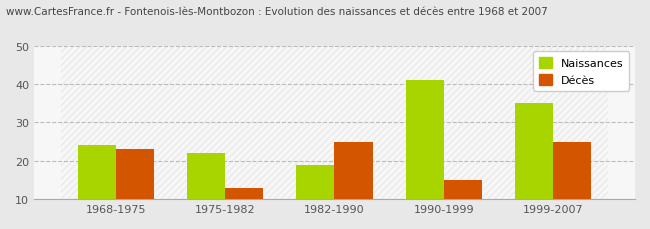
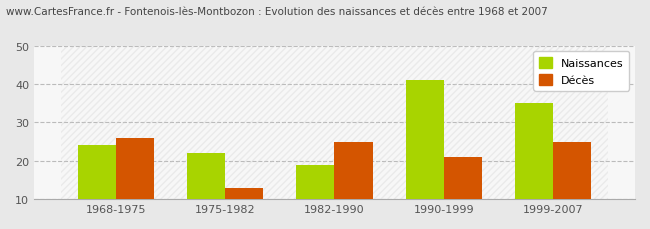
Décès/1968-1975: 23 -> 26
Décès/1990-1999: 15 -> 21
